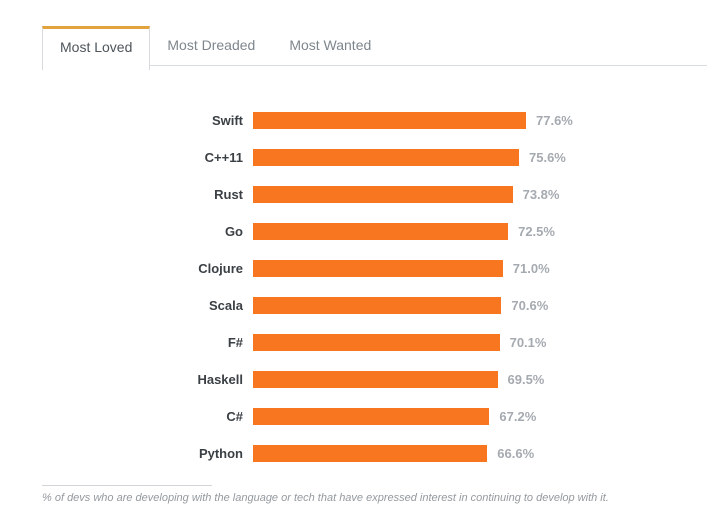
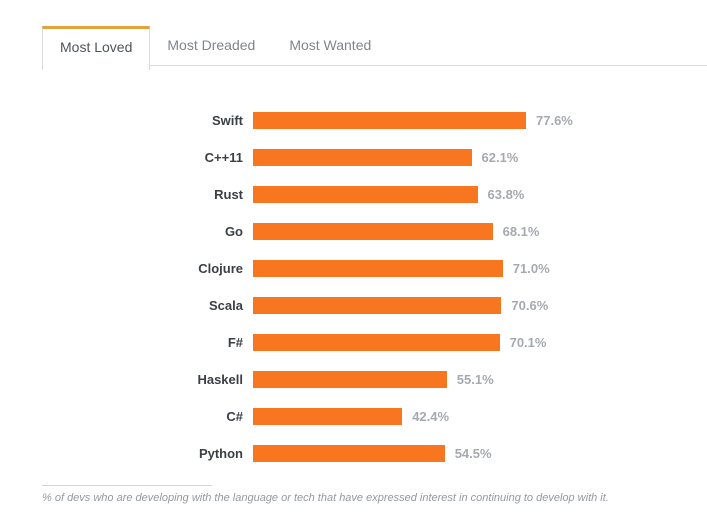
C++11: 75.6% -> 62.1%
Rust: 73.8% -> 63.8%
Go: 72.5% -> 68.1%
Haskell: 69.5% -> 55.1%
C#: 67.2% -> 42.4%
Python: 66.6% -> 54.5%
